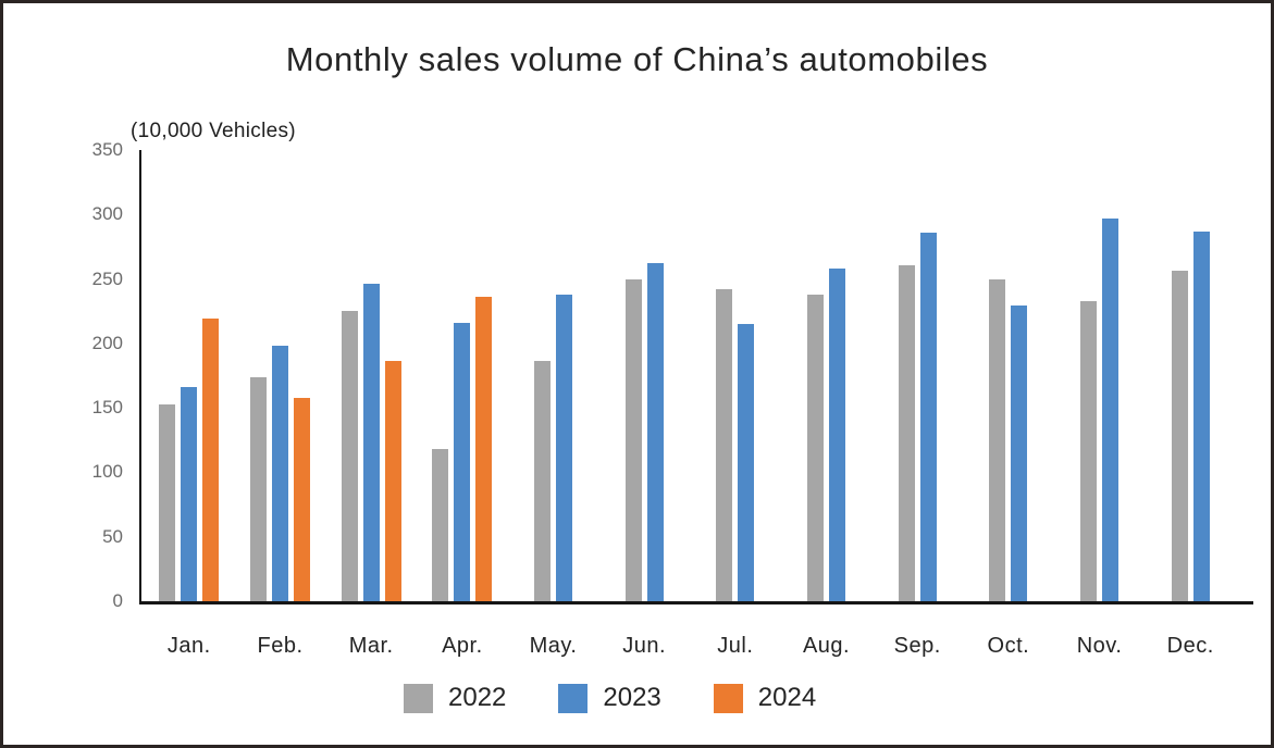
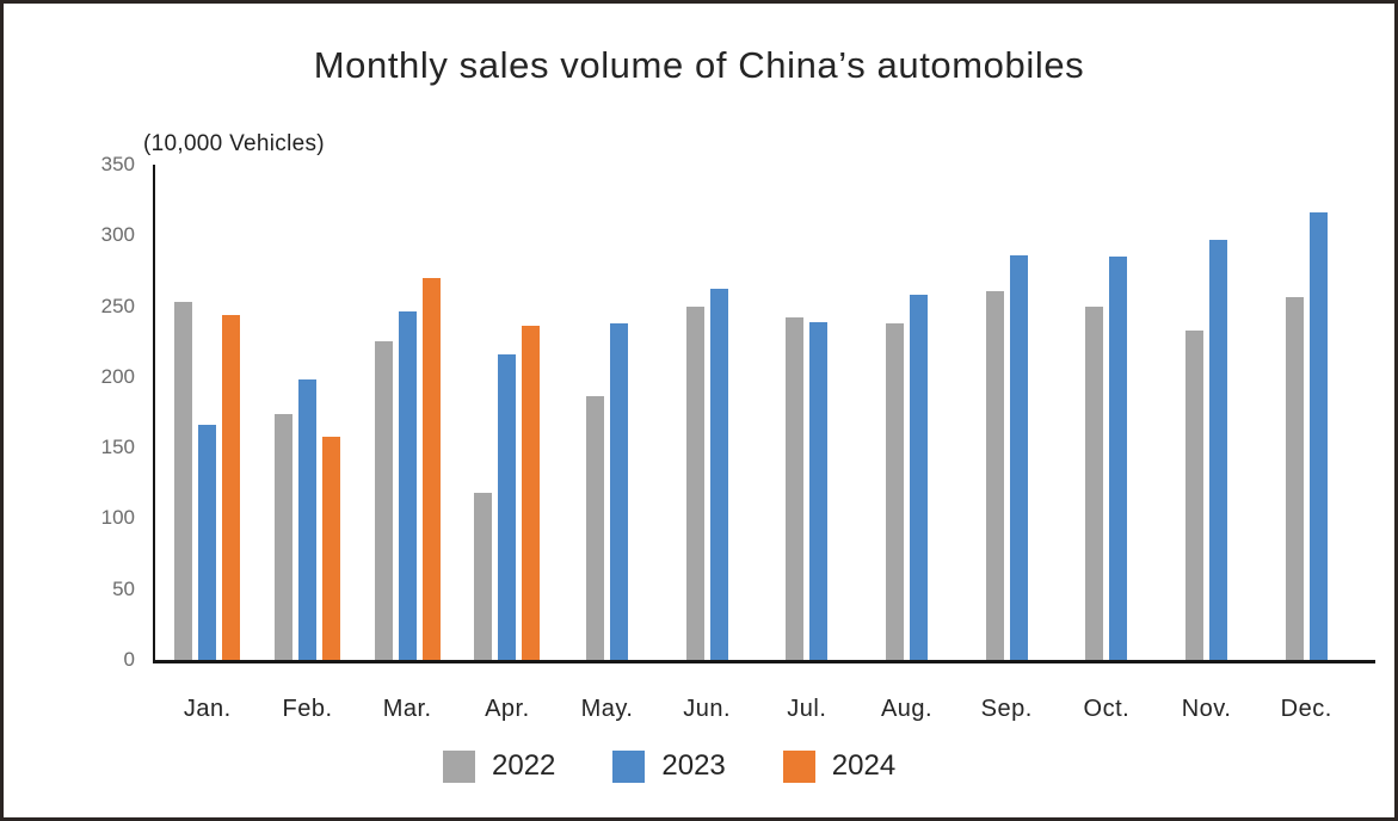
2022/Jan.: 153 -> 253
2024/Jan.: 219 -> 244
2024/Mar.: 186 -> 270
2023/Jul.: 215 -> 239
2023/Oct.: 229 -> 285
2023/Dec.: 287 -> 316
